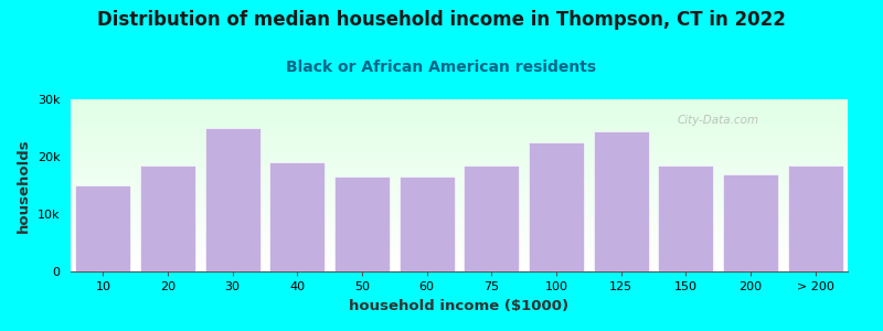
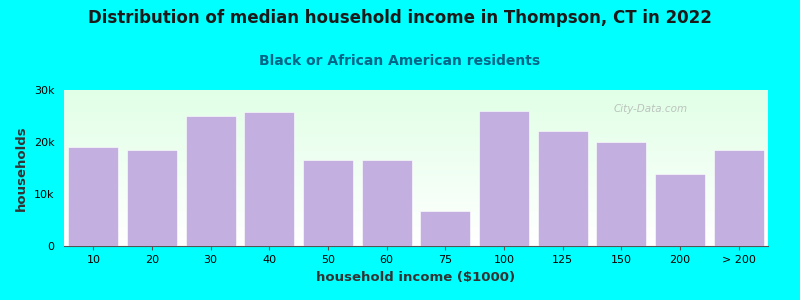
10: 15.0k -> 19.0k
40: 19.0k -> 25.8k
75: 18.5k -> 6.8k
100: 22.5k -> 26.0k
125: 24.5k -> 22.2k
150: 18.5k -> 20.0k
200: 17.0k -> 13.8k
